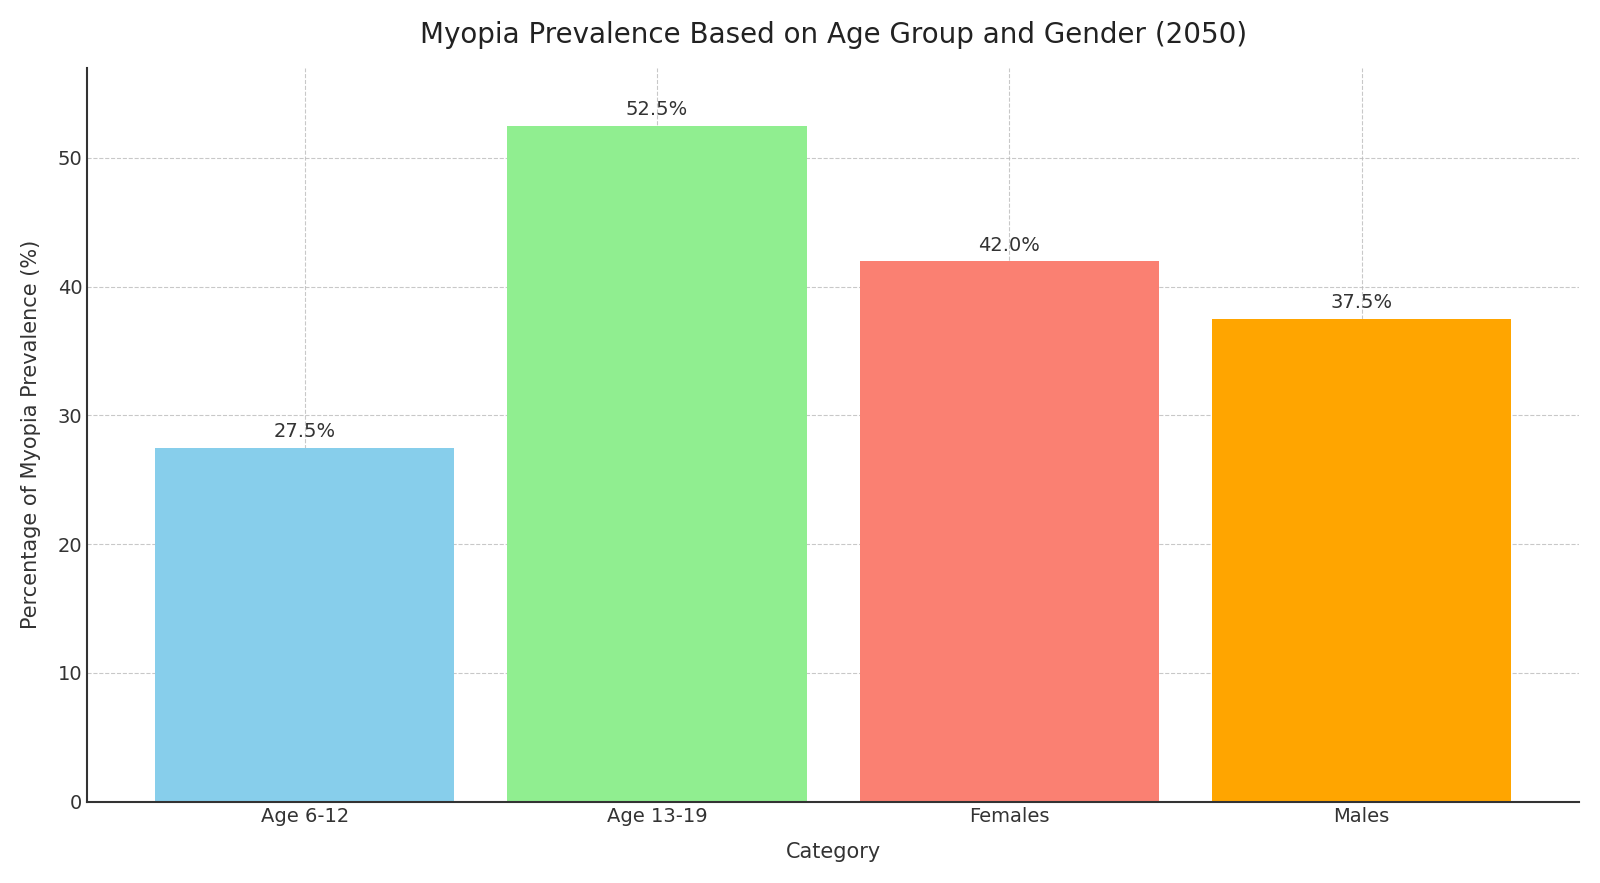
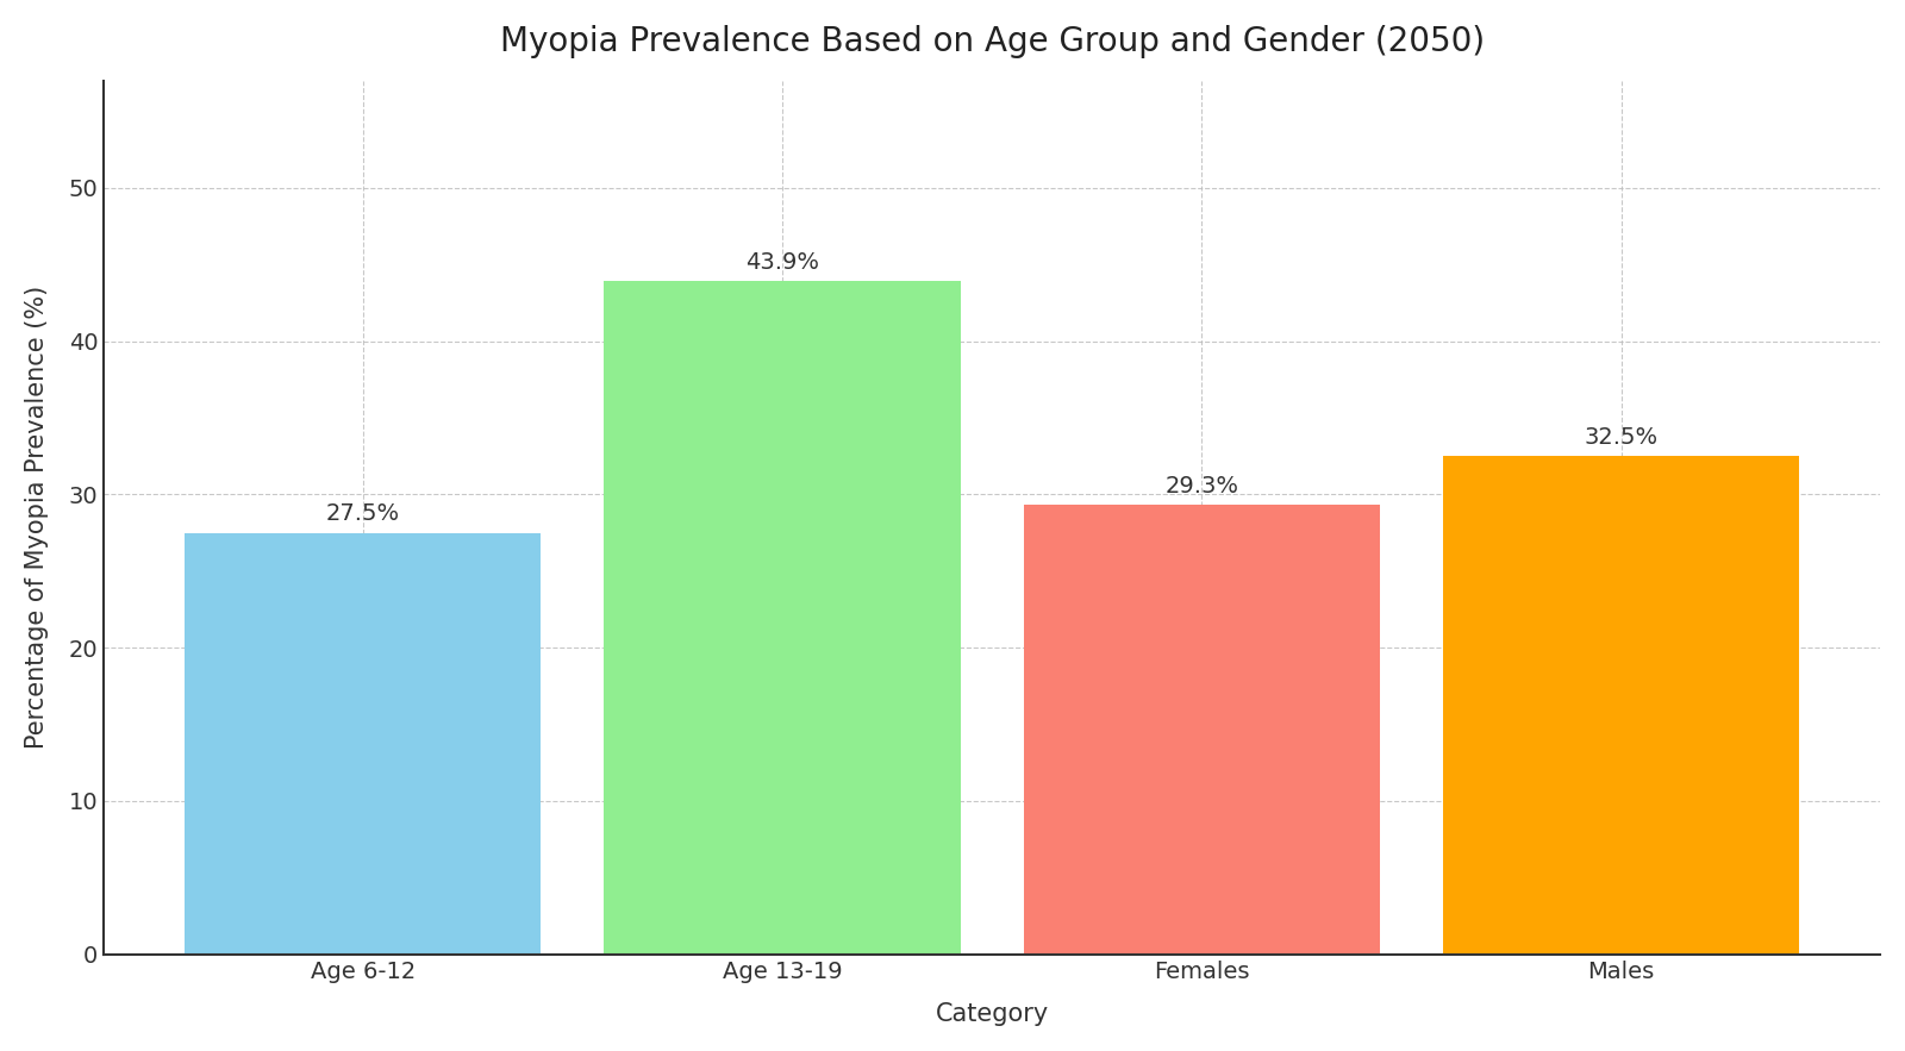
Age 13-19: 52.5% -> 43.9%
Females: 42.0% -> 29.3%
Males: 37.5% -> 32.5%
